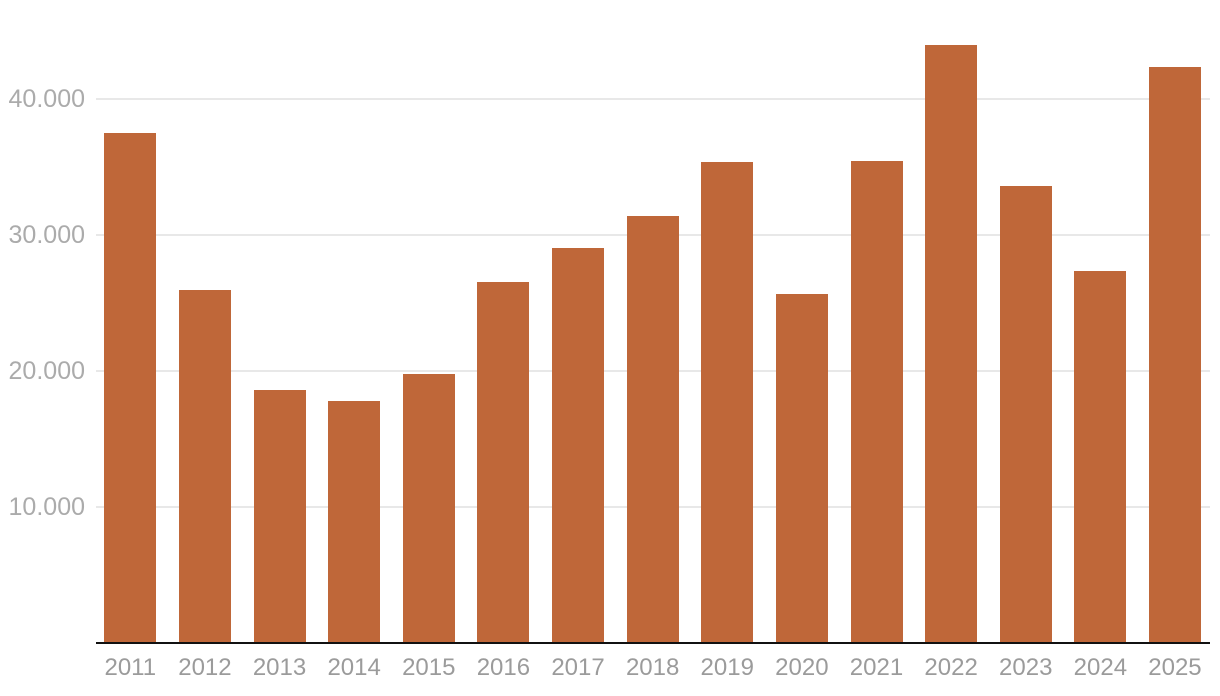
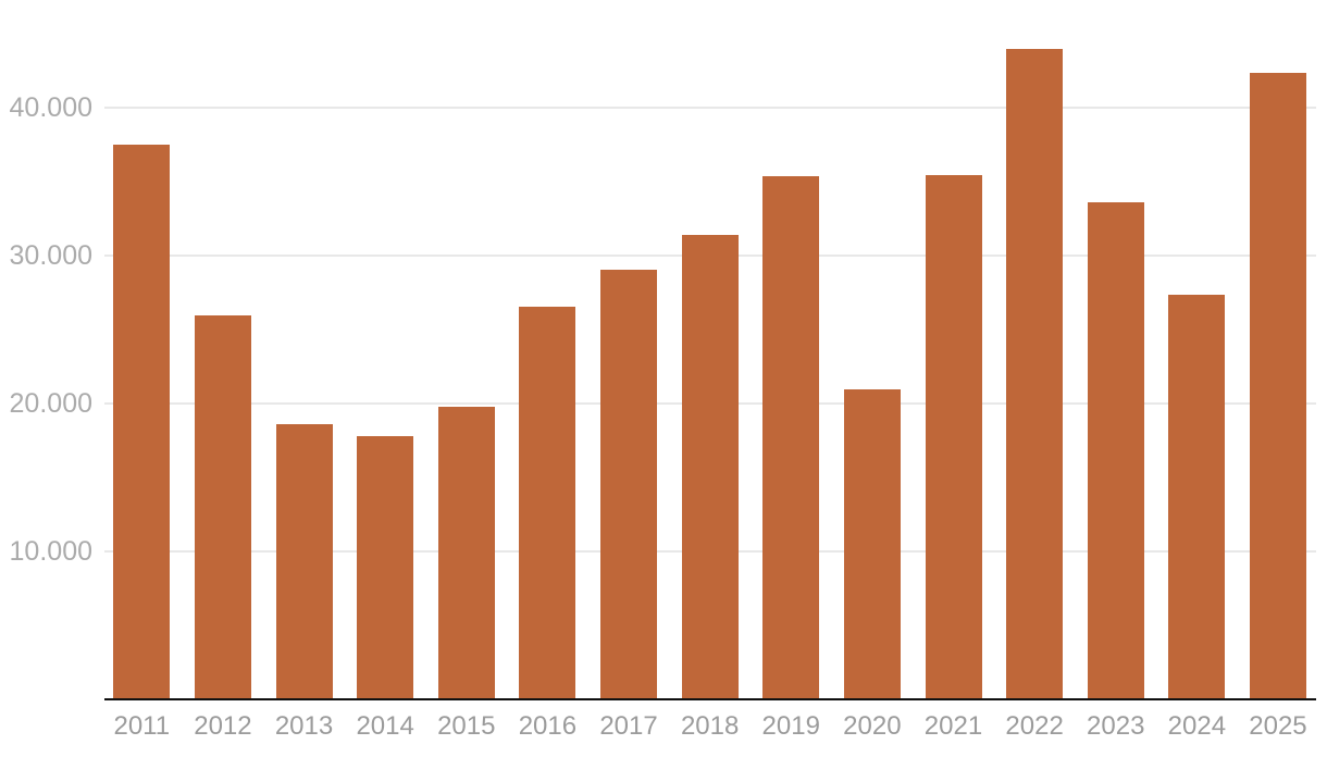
2020: 25700 -> 21000
